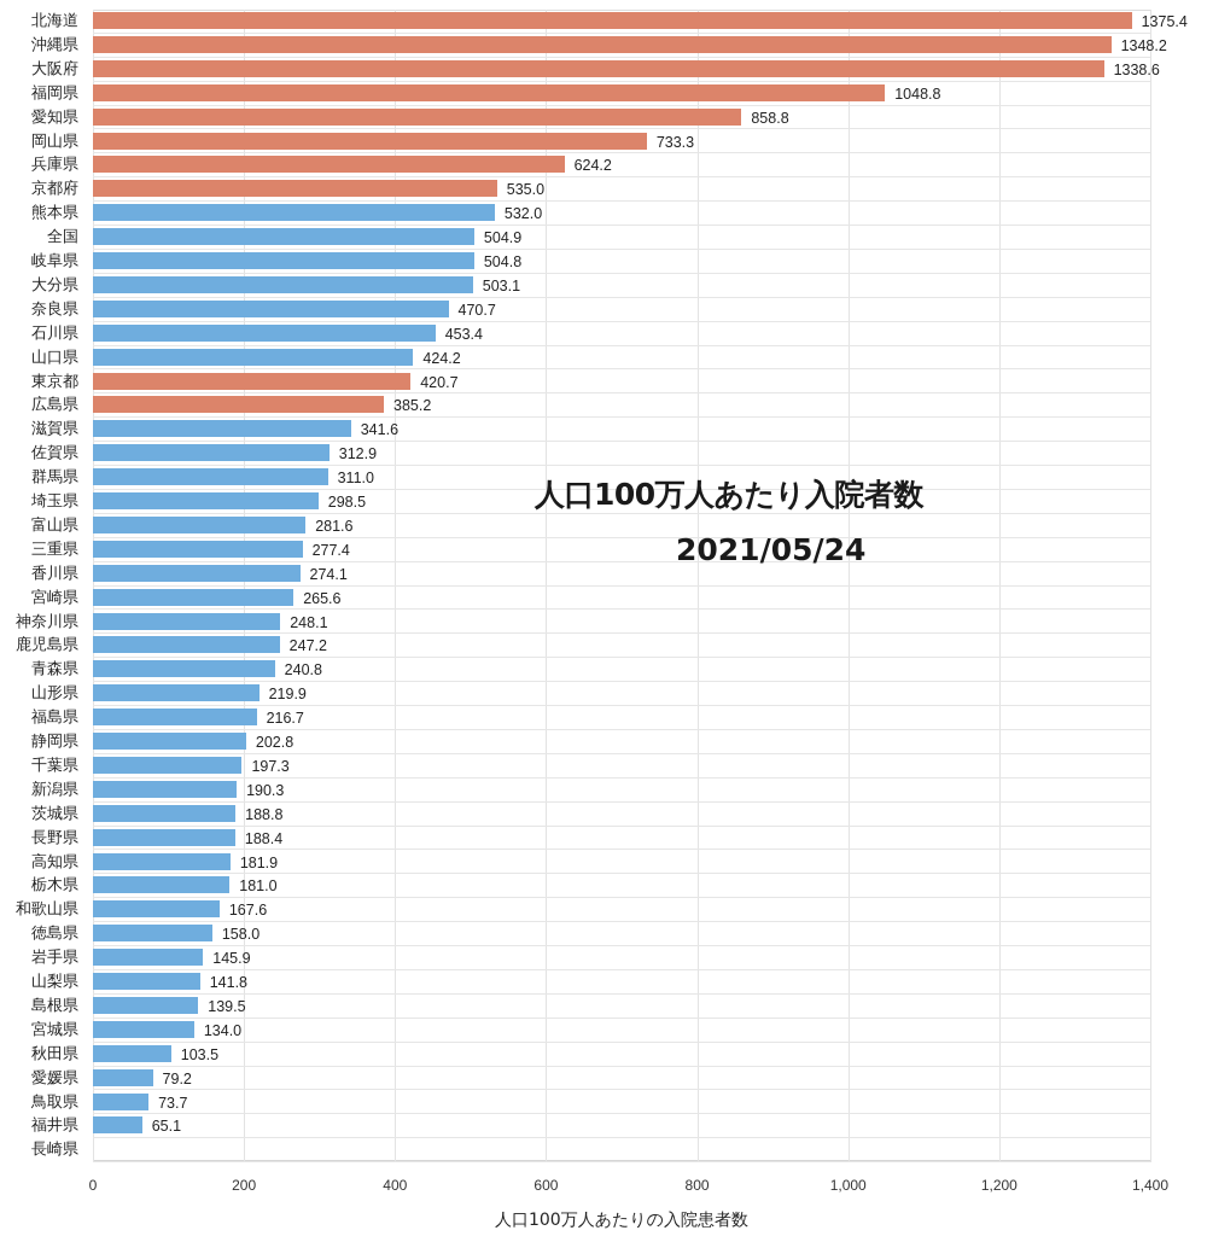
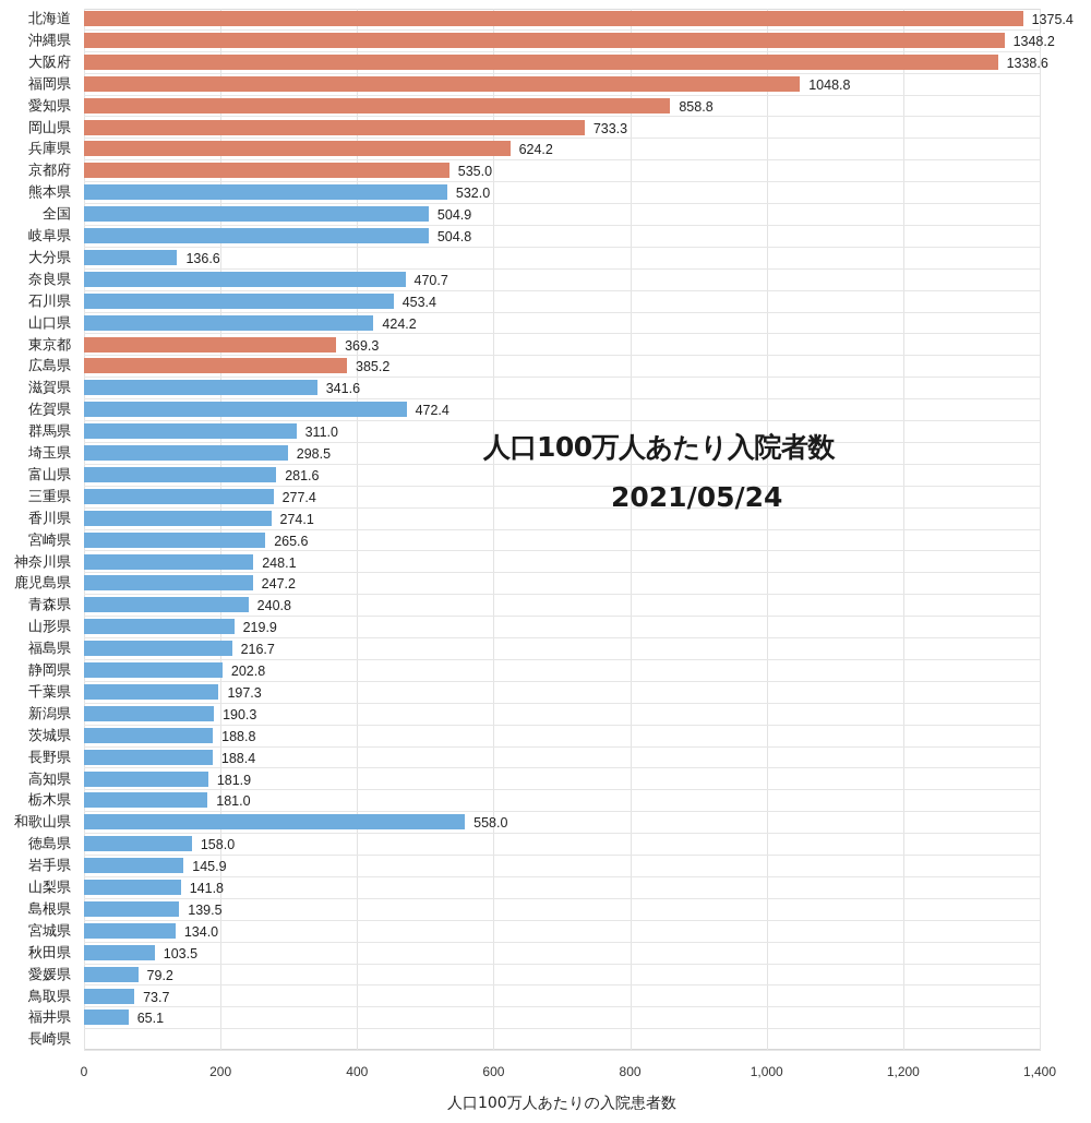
大分県: 503.1 -> 136.6
東京都: 420.7 -> 369.3
佐賀県: 312.9 -> 472.4
和歌山県: 167.6 -> 558.0
